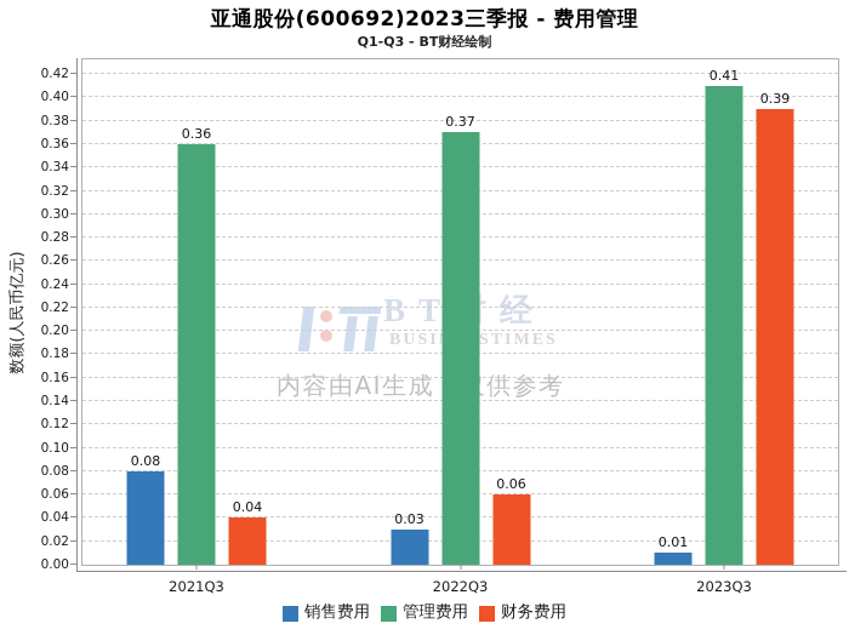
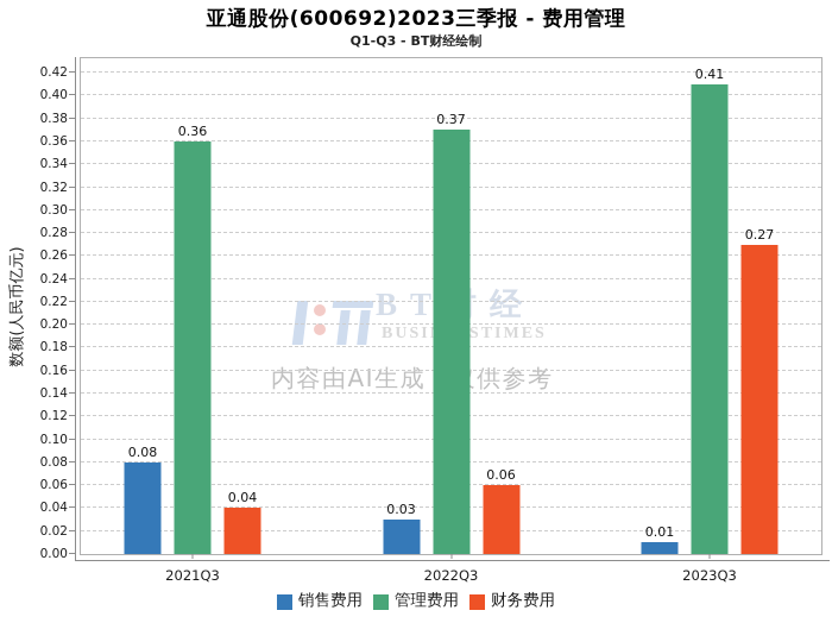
财务费用/2023Q3: 0.39 -> 0.27
